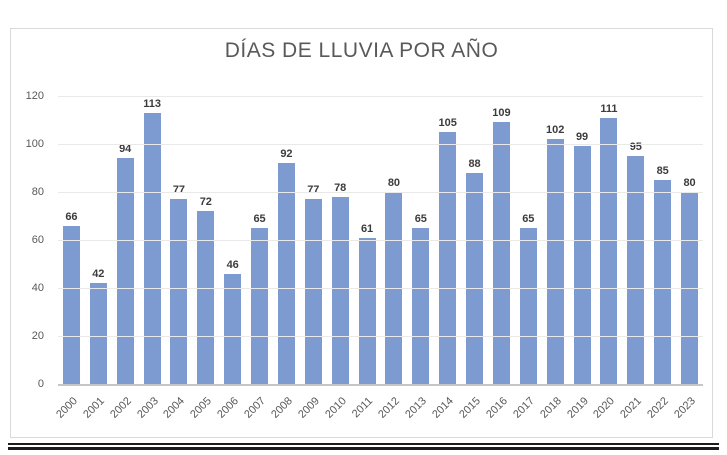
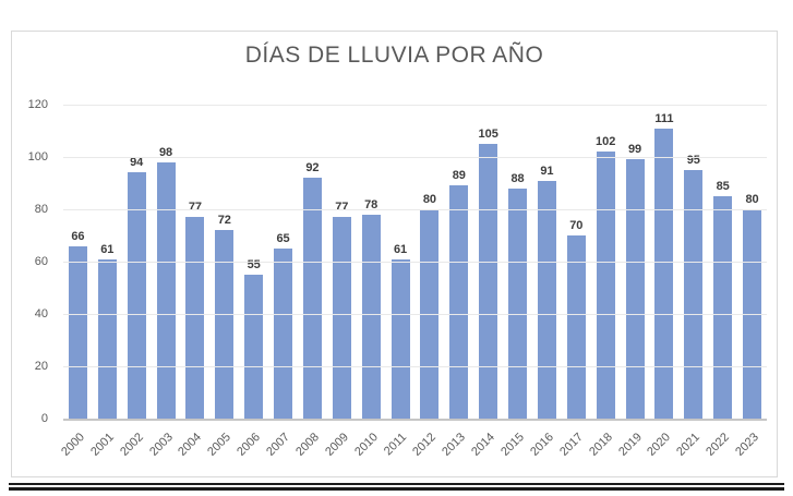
2001: 42 -> 61
2003: 113 -> 98
2006: 46 -> 55
2013: 65 -> 89
2016: 109 -> 91
2017: 65 -> 70
